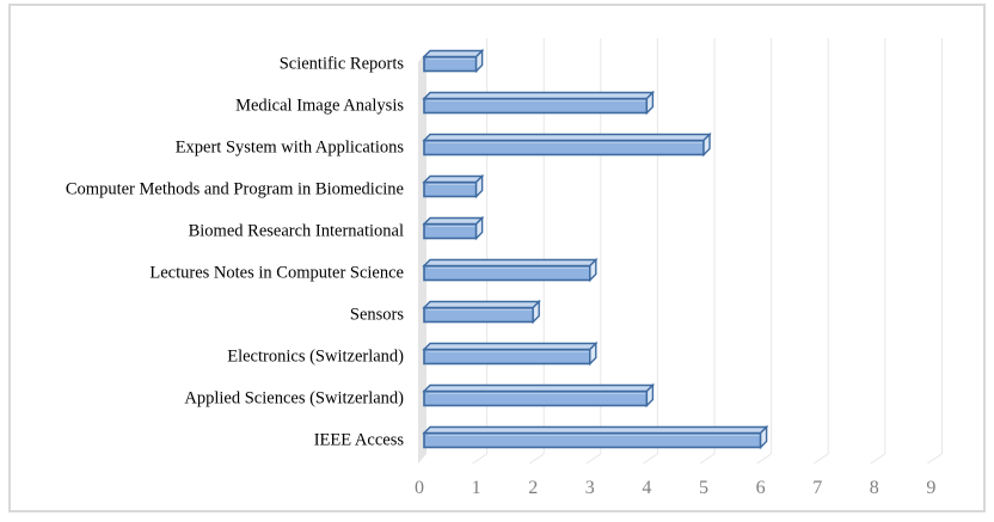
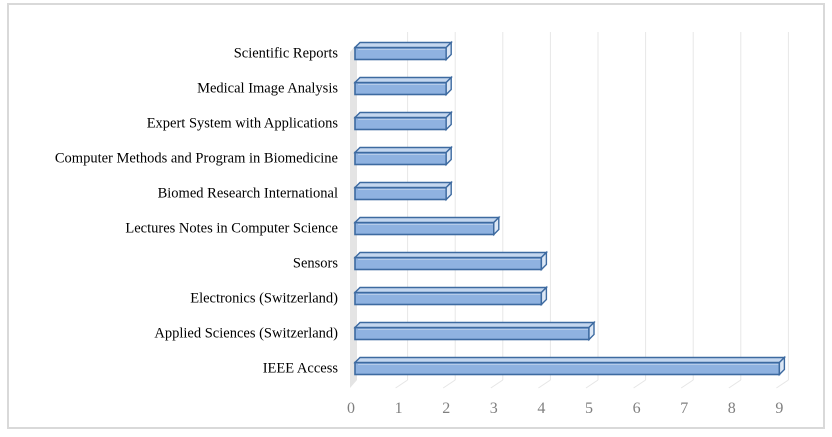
IEEE Access: 6 -> 9
Applied Sciences (Switzerland): 4 -> 5
Electronics (Switzerland): 3 -> 4
Sensors: 2 -> 4
Biomed Research International: 1 -> 2
Computer Methods and Program in Biomedicine: 1 -> 2
Expert System with Applications: 5 -> 2
Medical Image Analysis: 4 -> 2
Scientific Reports: 1 -> 2
